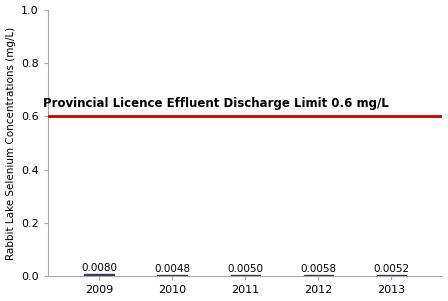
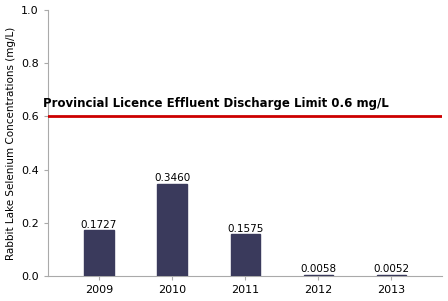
2009: 0.0080 -> 0.1727
2010: 0.0048 -> 0.3460
2011: 0.0050 -> 0.1575
